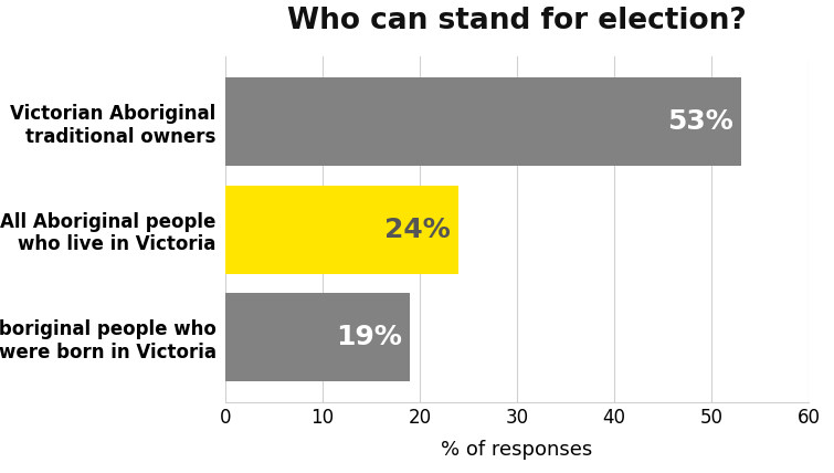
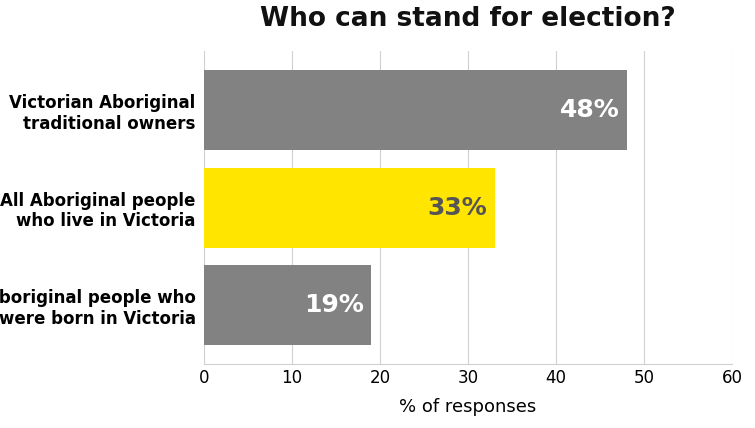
Victorian Aboriginal traditional owners: 53% -> 48%
All Aboriginal people who live in Victoria: 24% -> 33%
